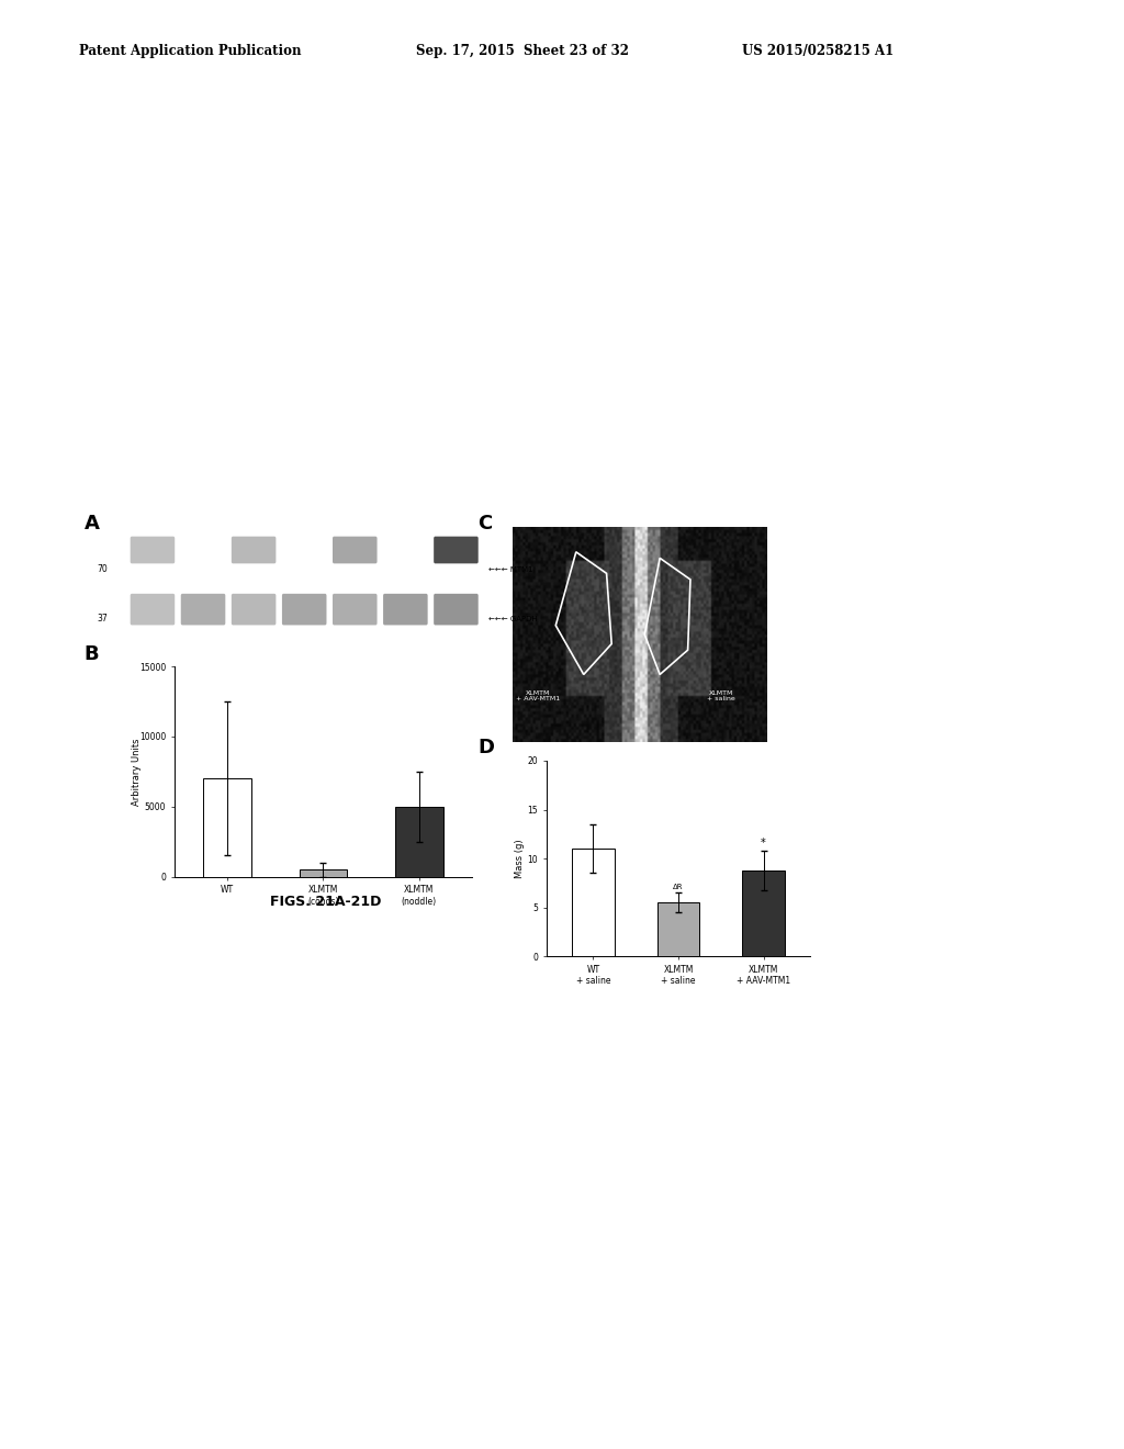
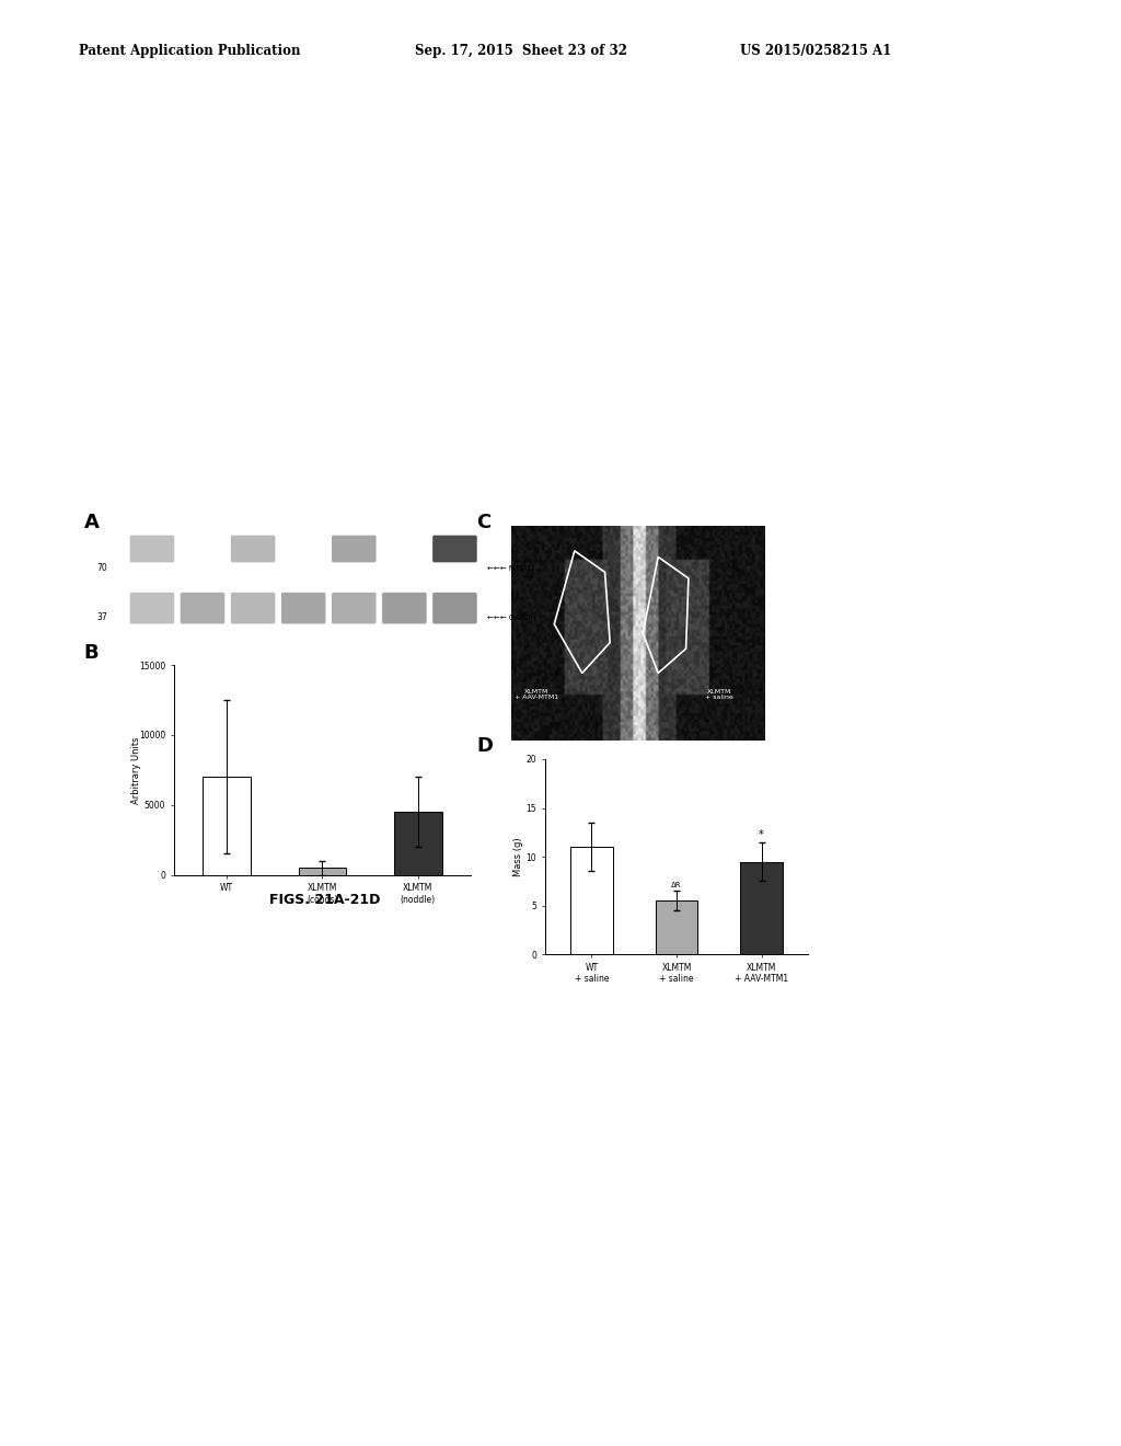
XLMTM (noddle): 5000 -> 4500
XLMTM + AAV-MTM1: 8.8 -> 9.5
